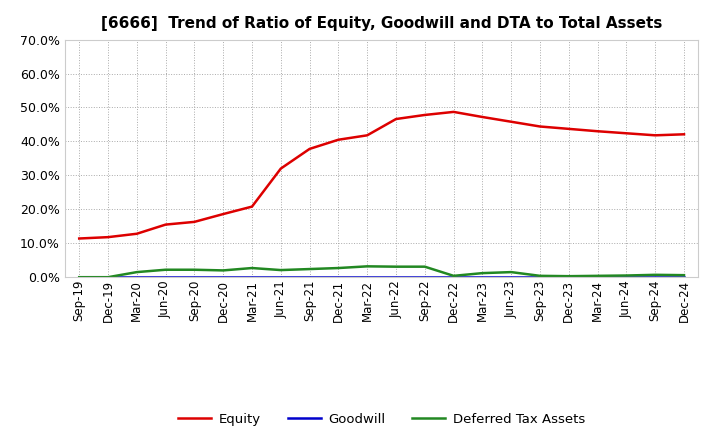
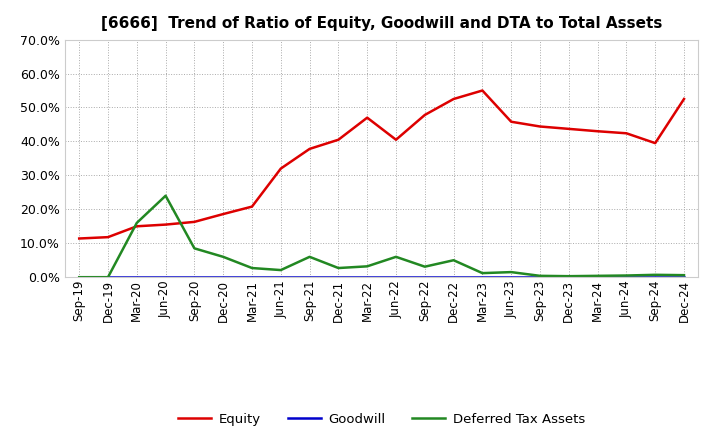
Equity/Mar-20: 12.8% -> 15.0%
Deferred Tax Assets/Mar-20: 1.5% -> 16.0%
Deferred Tax Assets/Jun-20: 2.2% -> 24.0%
Deferred Tax Assets/Sep-20: 2.2% -> 8.5%
Deferred Tax Assets/Dec-20: 2.0% -> 6.0%
Deferred Tax Assets/Sep-21: 2.4% -> 6.0%
Equity/Mar-22: 41.8% -> 47.0%
Equity/Jun-22: 46.6% -> 40.5%
Deferred Tax Assets/Jun-22: 3.1% -> 6.0%
Equity/Dec-22: 48.7% -> 52.5%
Deferred Tax Assets/Dec-22: 0.4% -> 5.0%
Equity/Mar-23: 47.2% -> 55.0%
Equity/Sep-24: 41.8% -> 39.5%
Equity/Dec-24: 42.1% -> 52.5%
